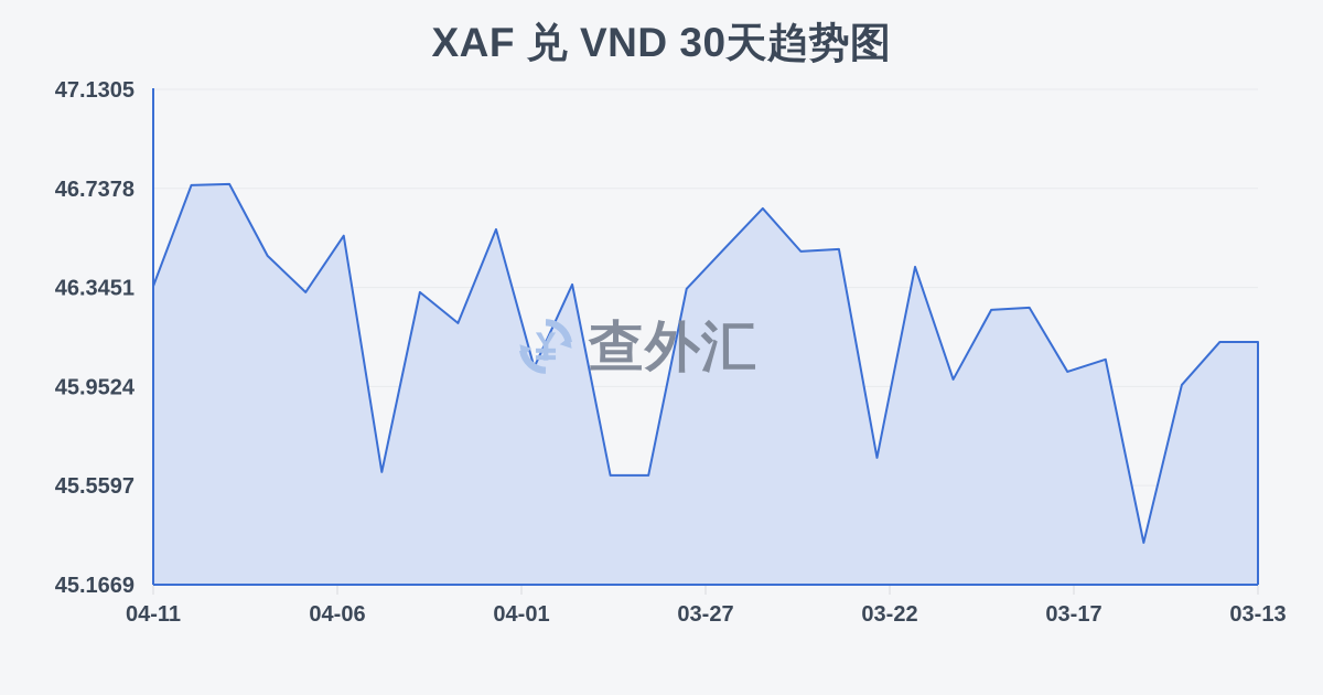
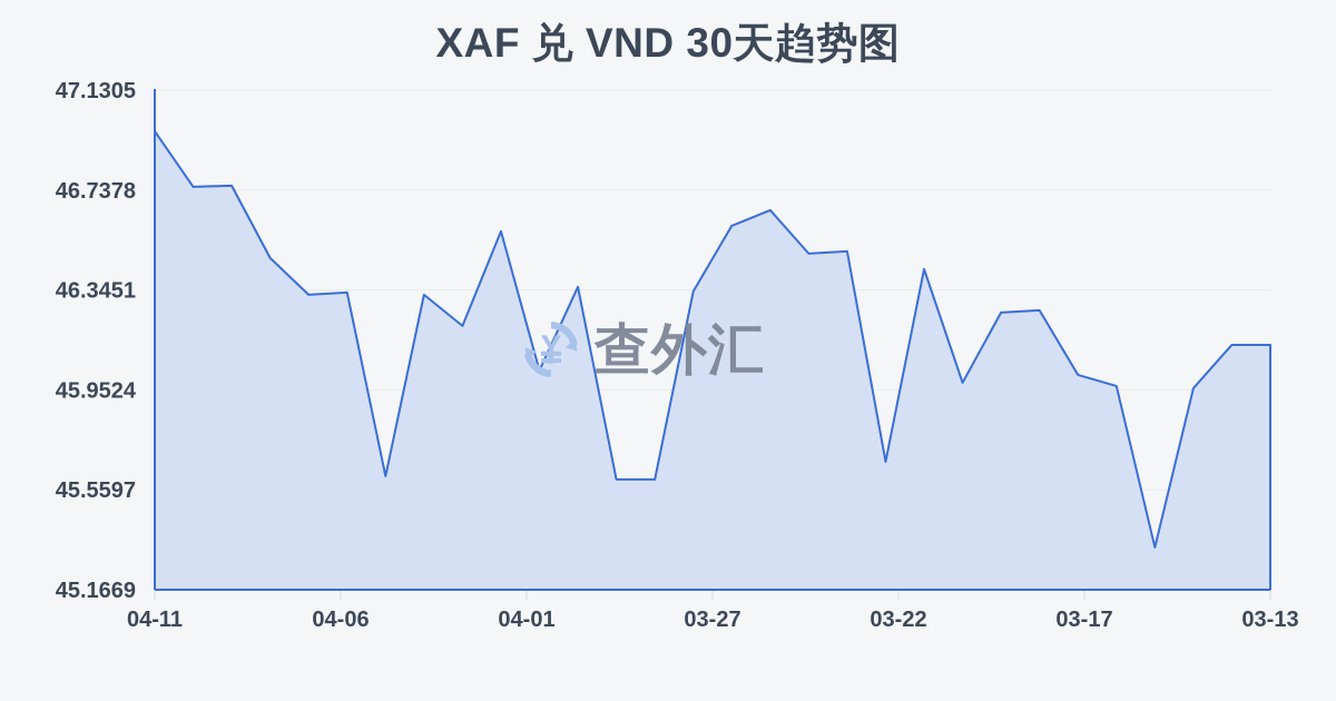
04-11: 46.35 -> 46.97
04-06: 46.55 -> 46.34
03-27: 46.50 -> 46.60
03-17: 46.06 -> 45.97
